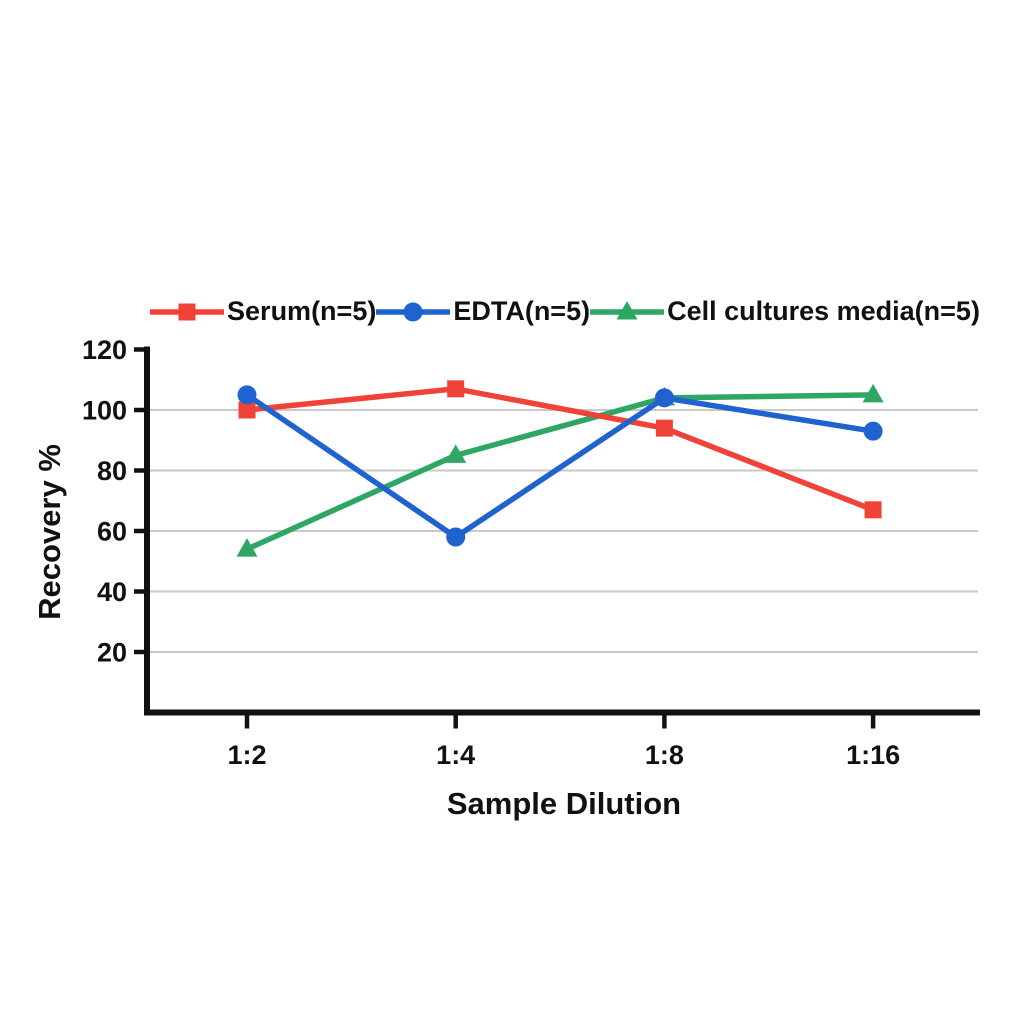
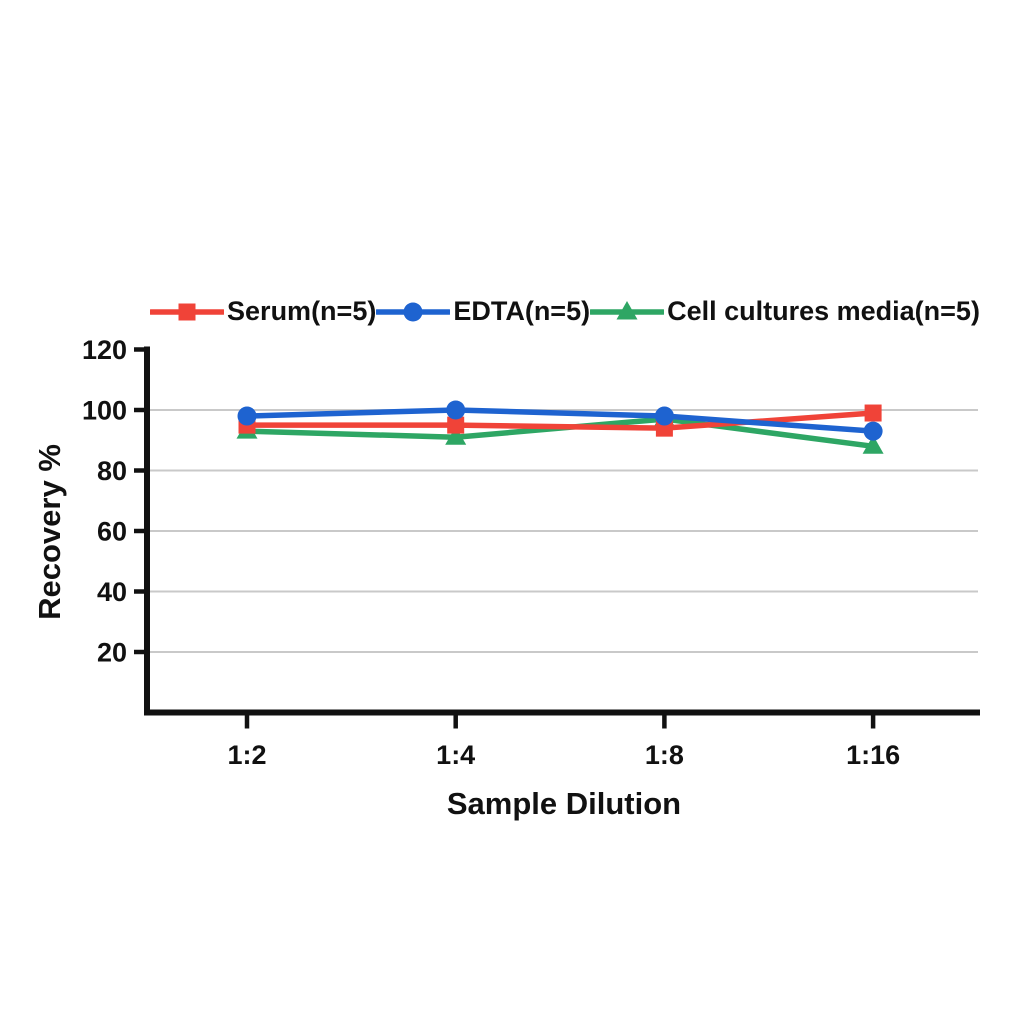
Serum(n=5)/1:2: 100 -> 95
EDTA(n=5)/1:2: 105 -> 98
Cell cultures media(n=5)/1:2: 54 -> 93
Serum(n=5)/1:4: 107 -> 95
EDTA(n=5)/1:4: 58 -> 100
Cell cultures media(n=5)/1:4: 85 -> 91
EDTA(n=5)/1:8: 104 -> 98
Cell cultures media(n=5)/1:8: 104 -> 97
Serum(n=5)/1:16: 67 -> 99
Cell cultures media(n=5)/1:16: 105 -> 88
